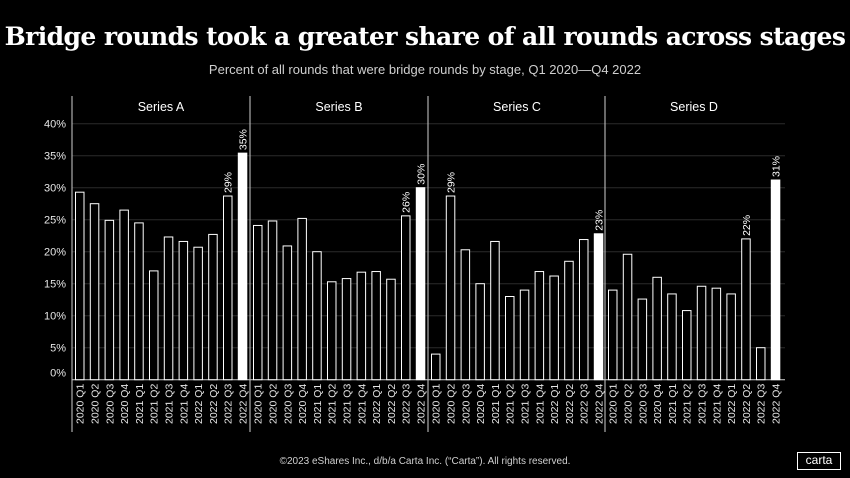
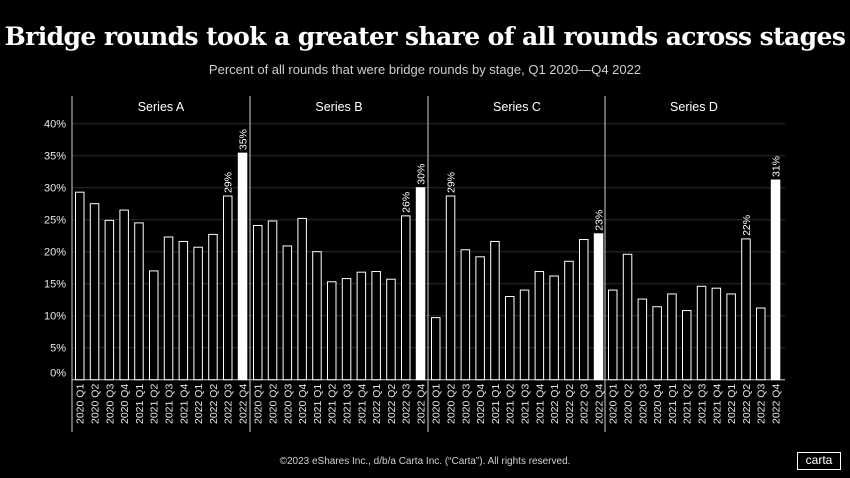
Series C/2020 Q1: 4% -> 10%
Series C/2020 Q4: 15% -> 19%
Series D/2020 Q4: 16% -> 11%
Series D/2022 Q3: 5% -> 11%
